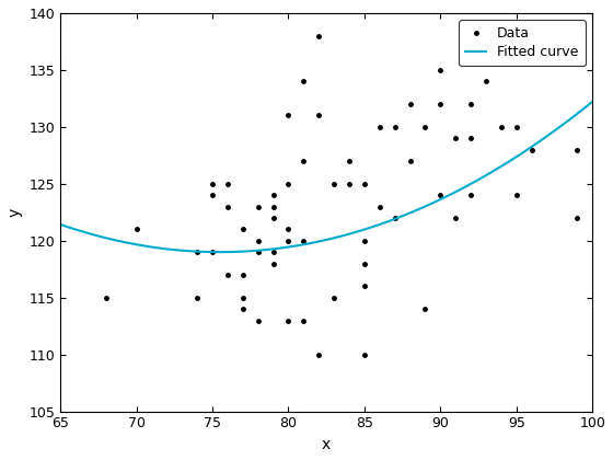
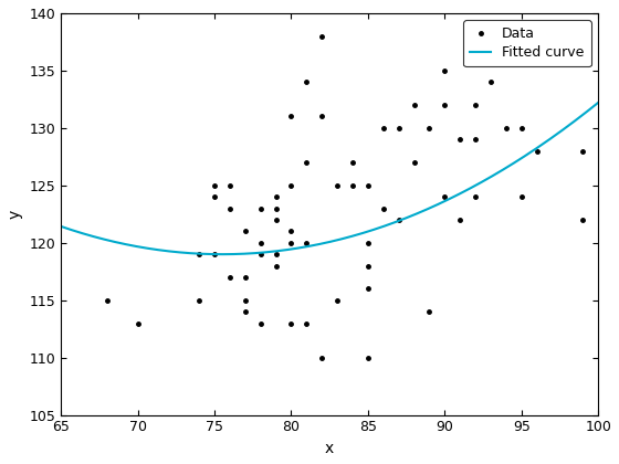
Data/70: 121 -> 113
